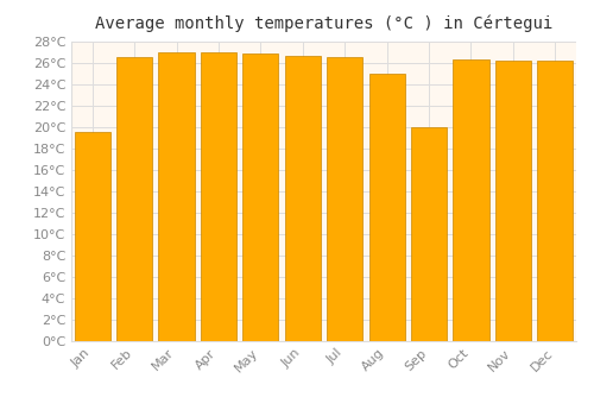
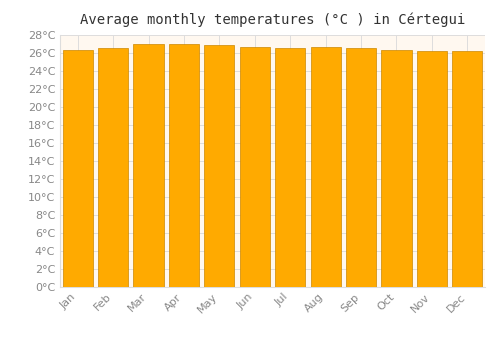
Jan: 19.6°C -> 26.3°C
Aug: 25.0°C -> 26.7°C
Sep: 20.0°C -> 26.6°C
